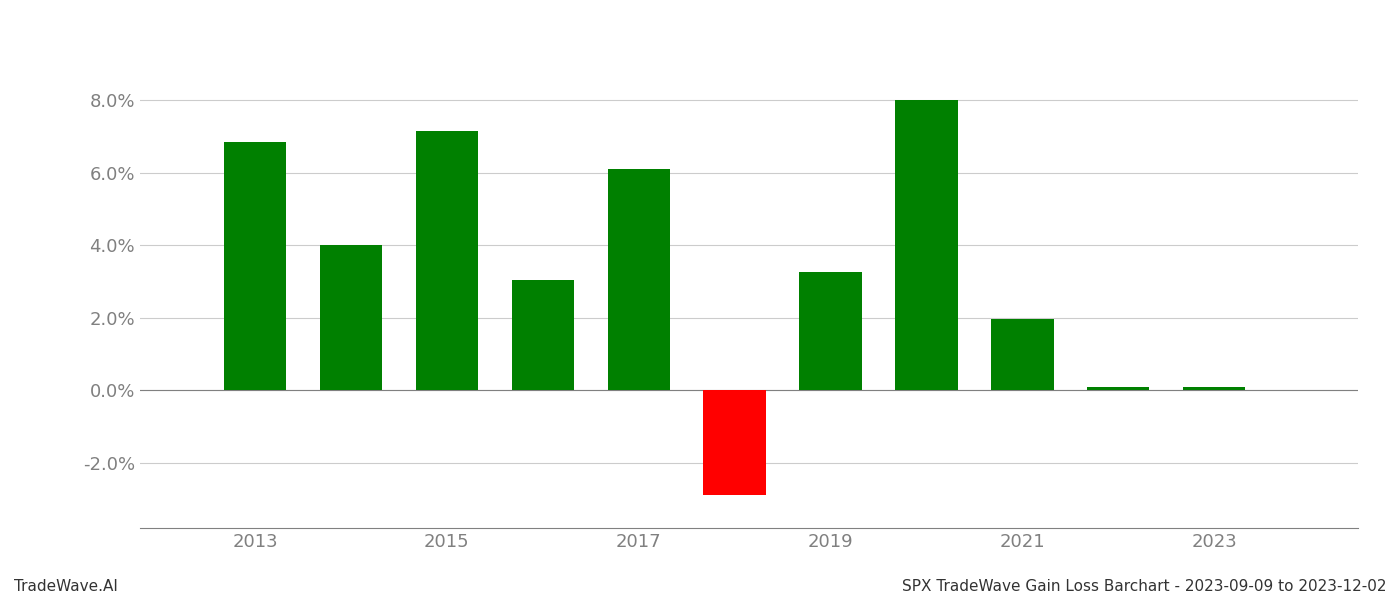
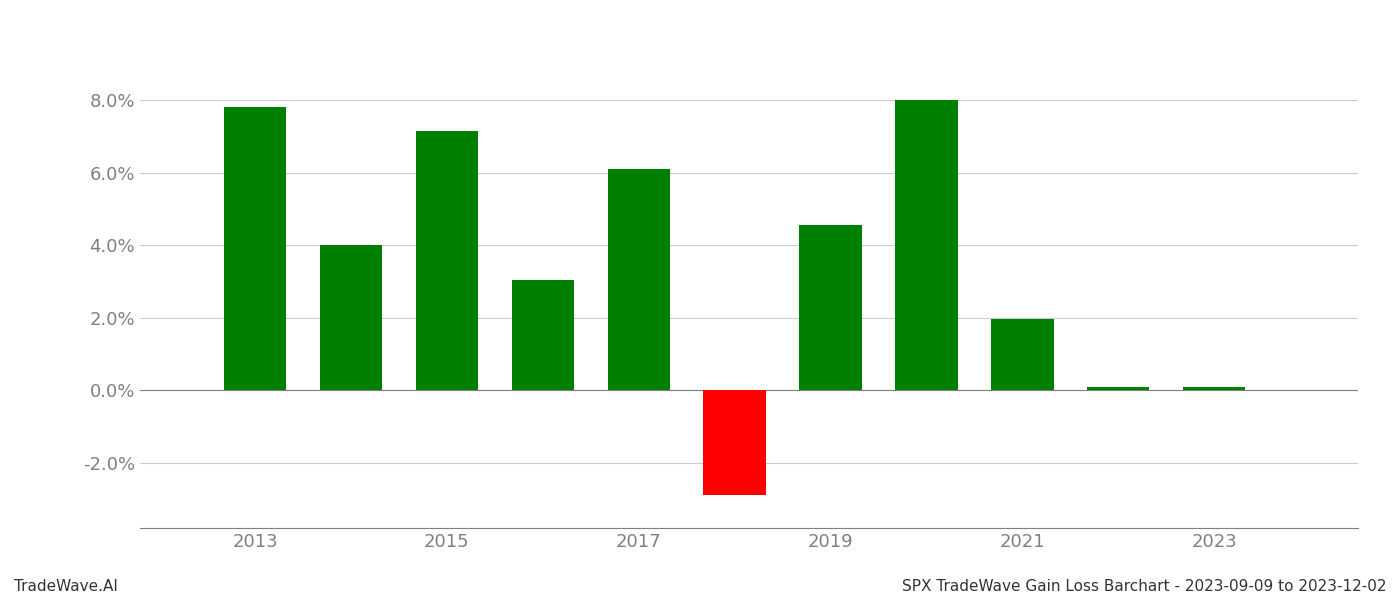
2013: 6.85% -> 7.80%
2019: 3.25% -> 4.55%
